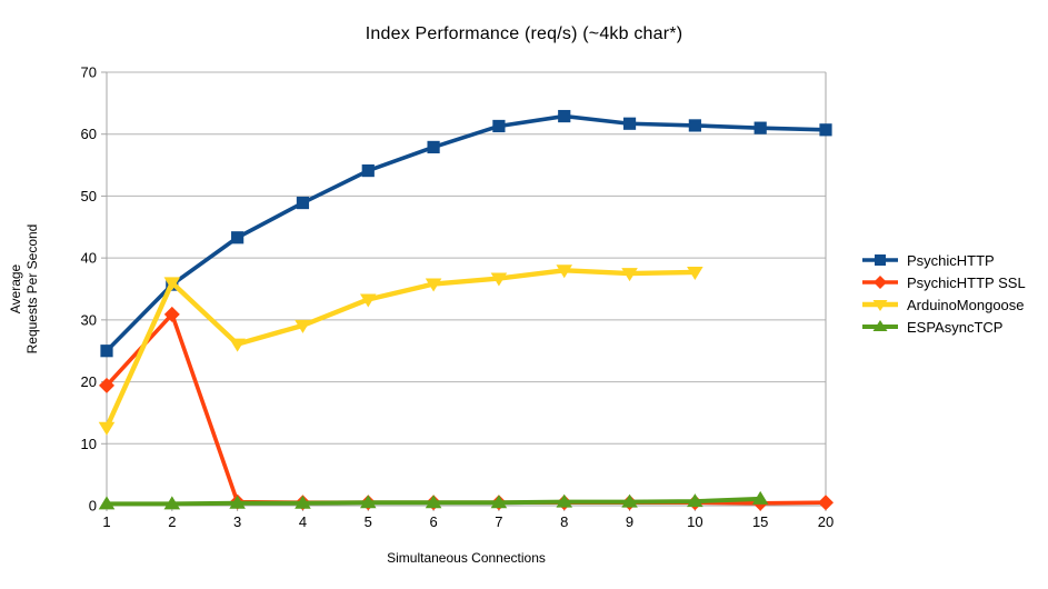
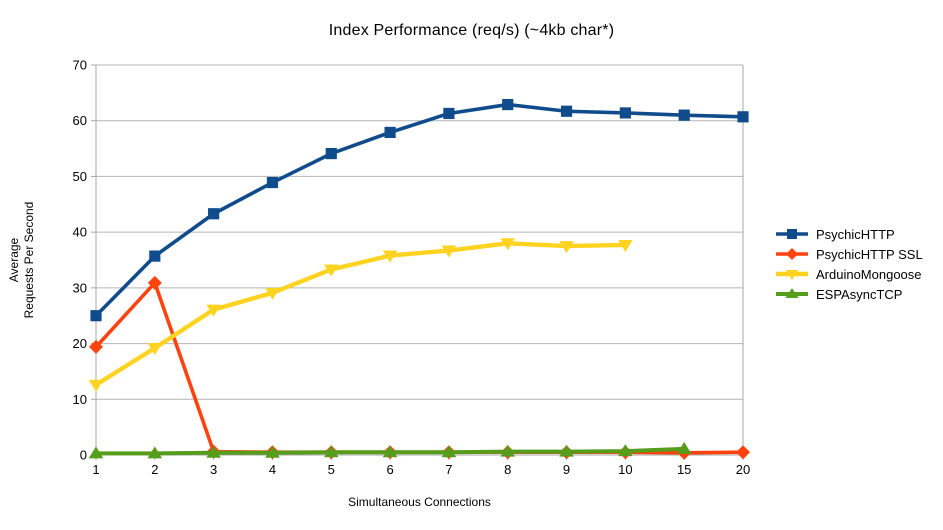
ArduinoMongoose/2: 36 -> 19
